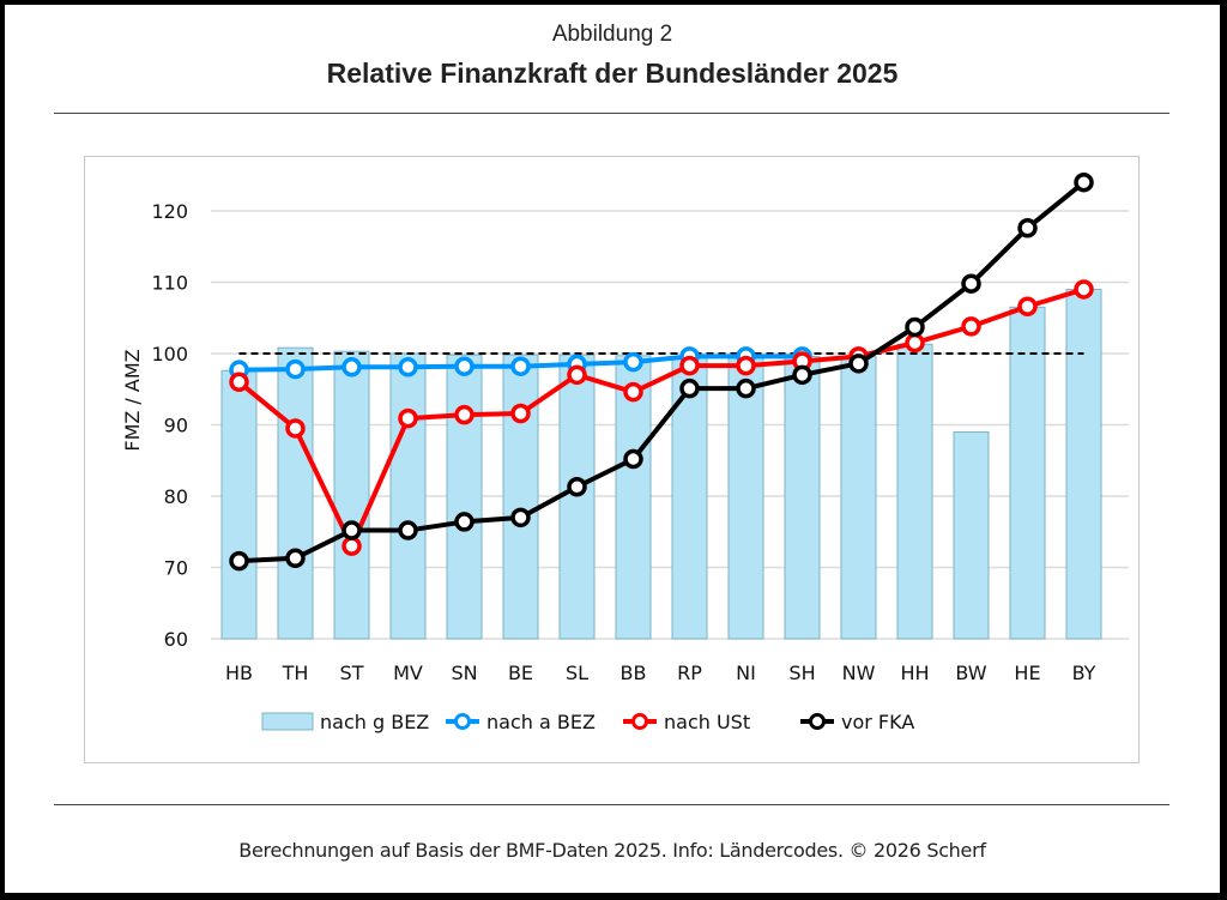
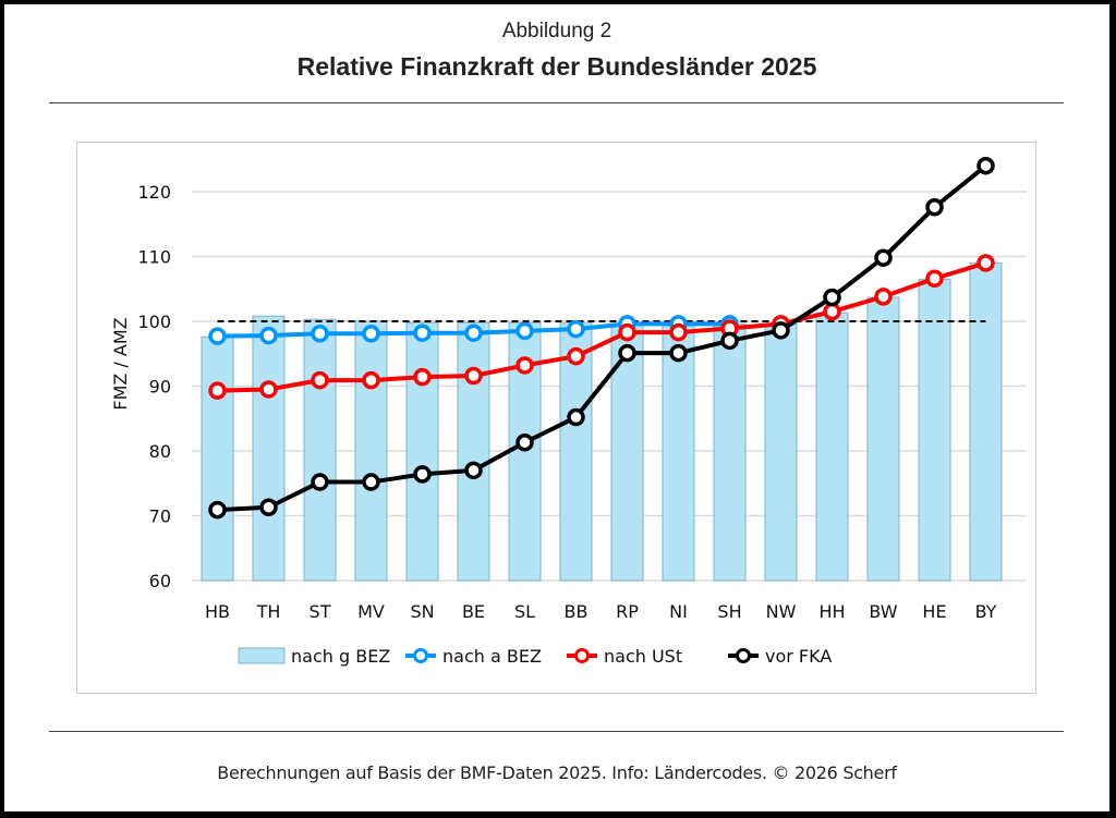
nach USt/HB: 96 -> 89
nach USt/ST: 73 -> 91
nach USt/SL: 97 -> 93
nach g BEZ/BW: 89 -> 104
